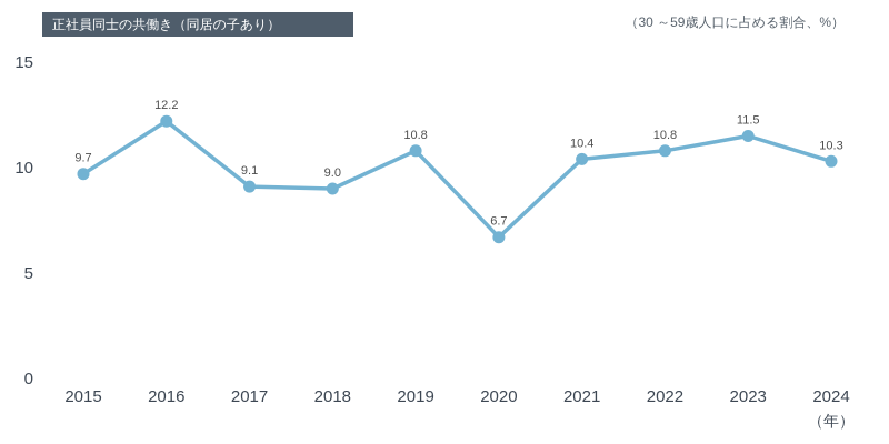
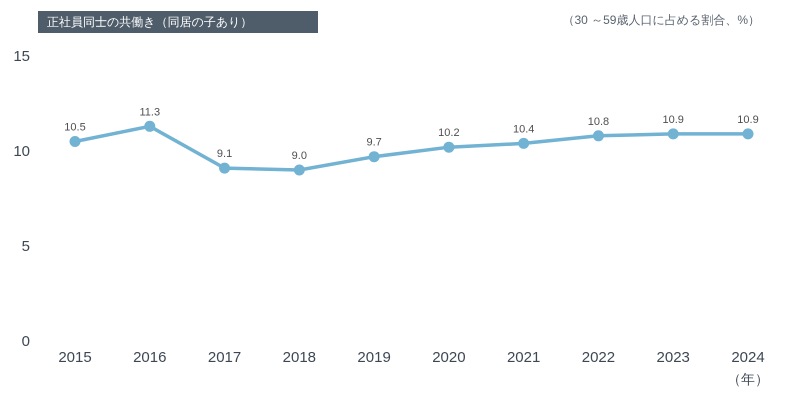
2015: 9.7 -> 10.5
2016: 12.2 -> 11.3
2019: 10.8 -> 9.7
2020: 6.7 -> 10.2
2023: 11.5 -> 10.9
2024: 10.3 -> 10.9
